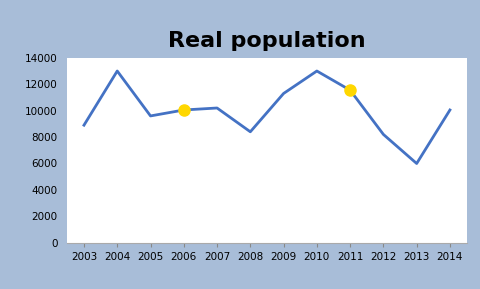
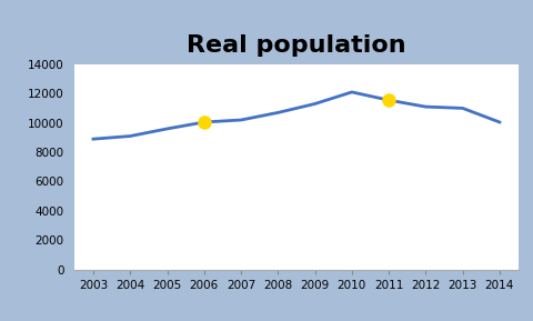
2004: 13000 -> 9100
2008: 8400 -> 10700
2010: 13000 -> 12100
2012: 8200 -> 11100
2013: 6000 -> 11000
